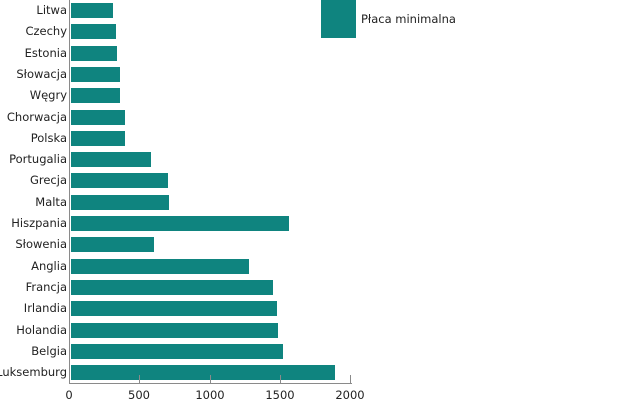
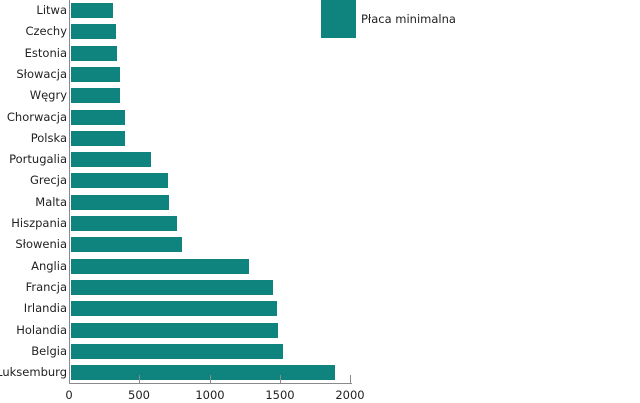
Hiszpania: 1550 -> 760
Słowenia: 590 -> 790
